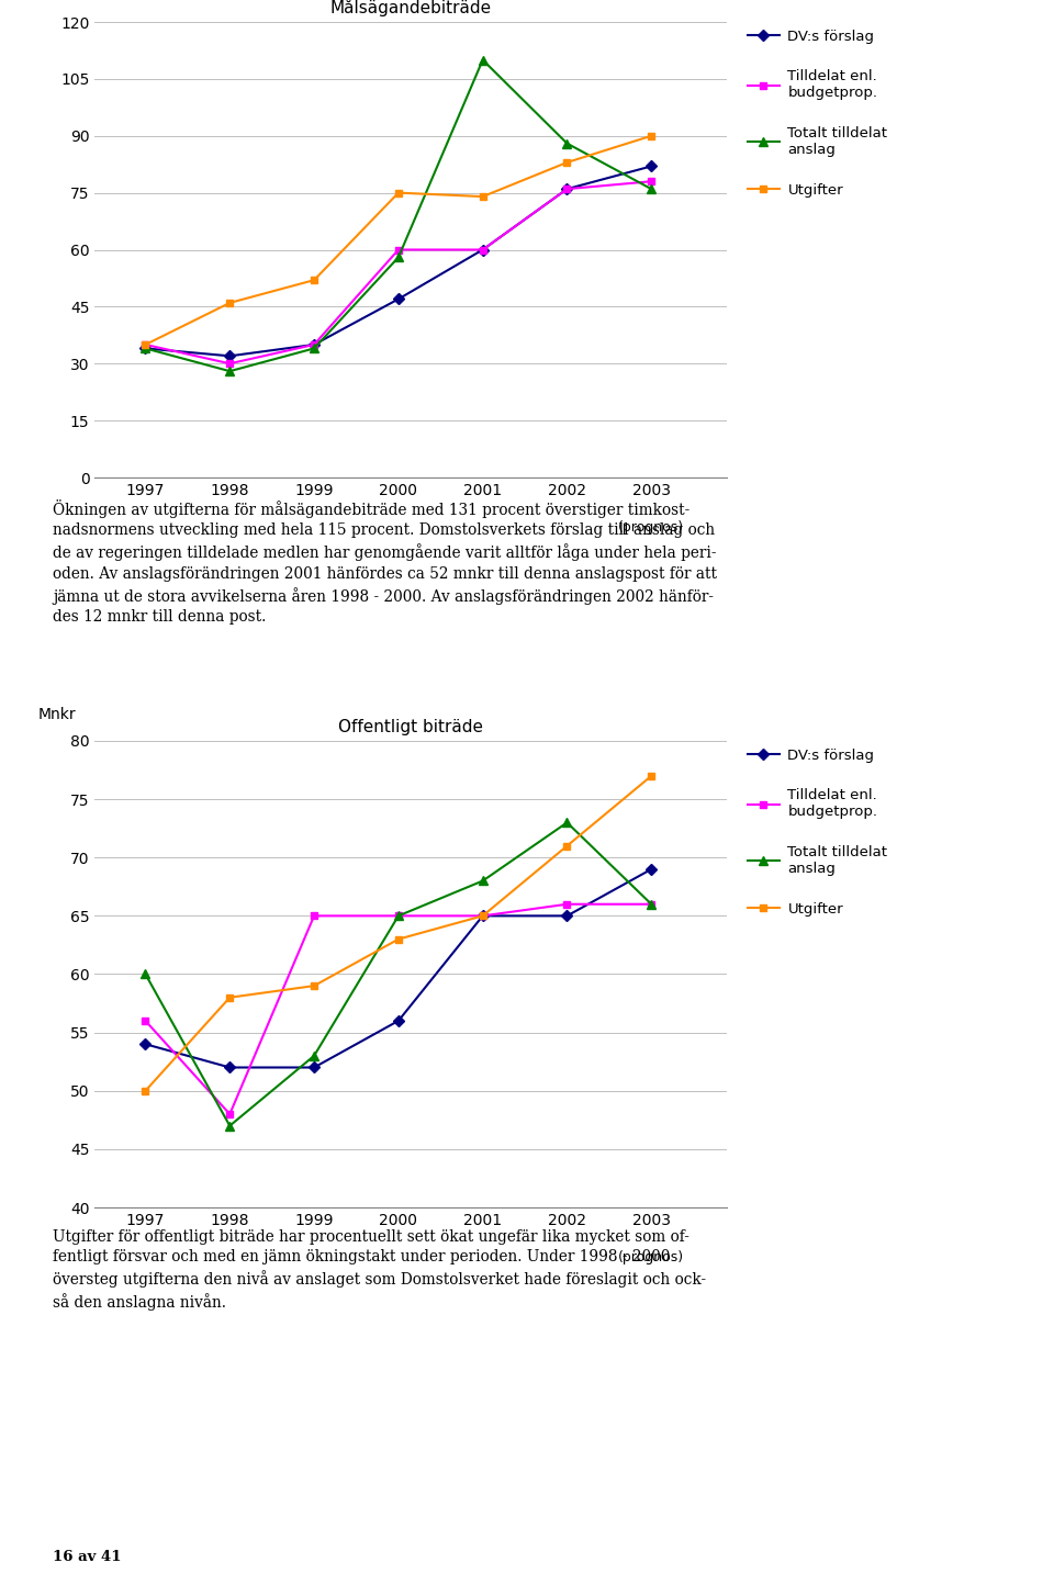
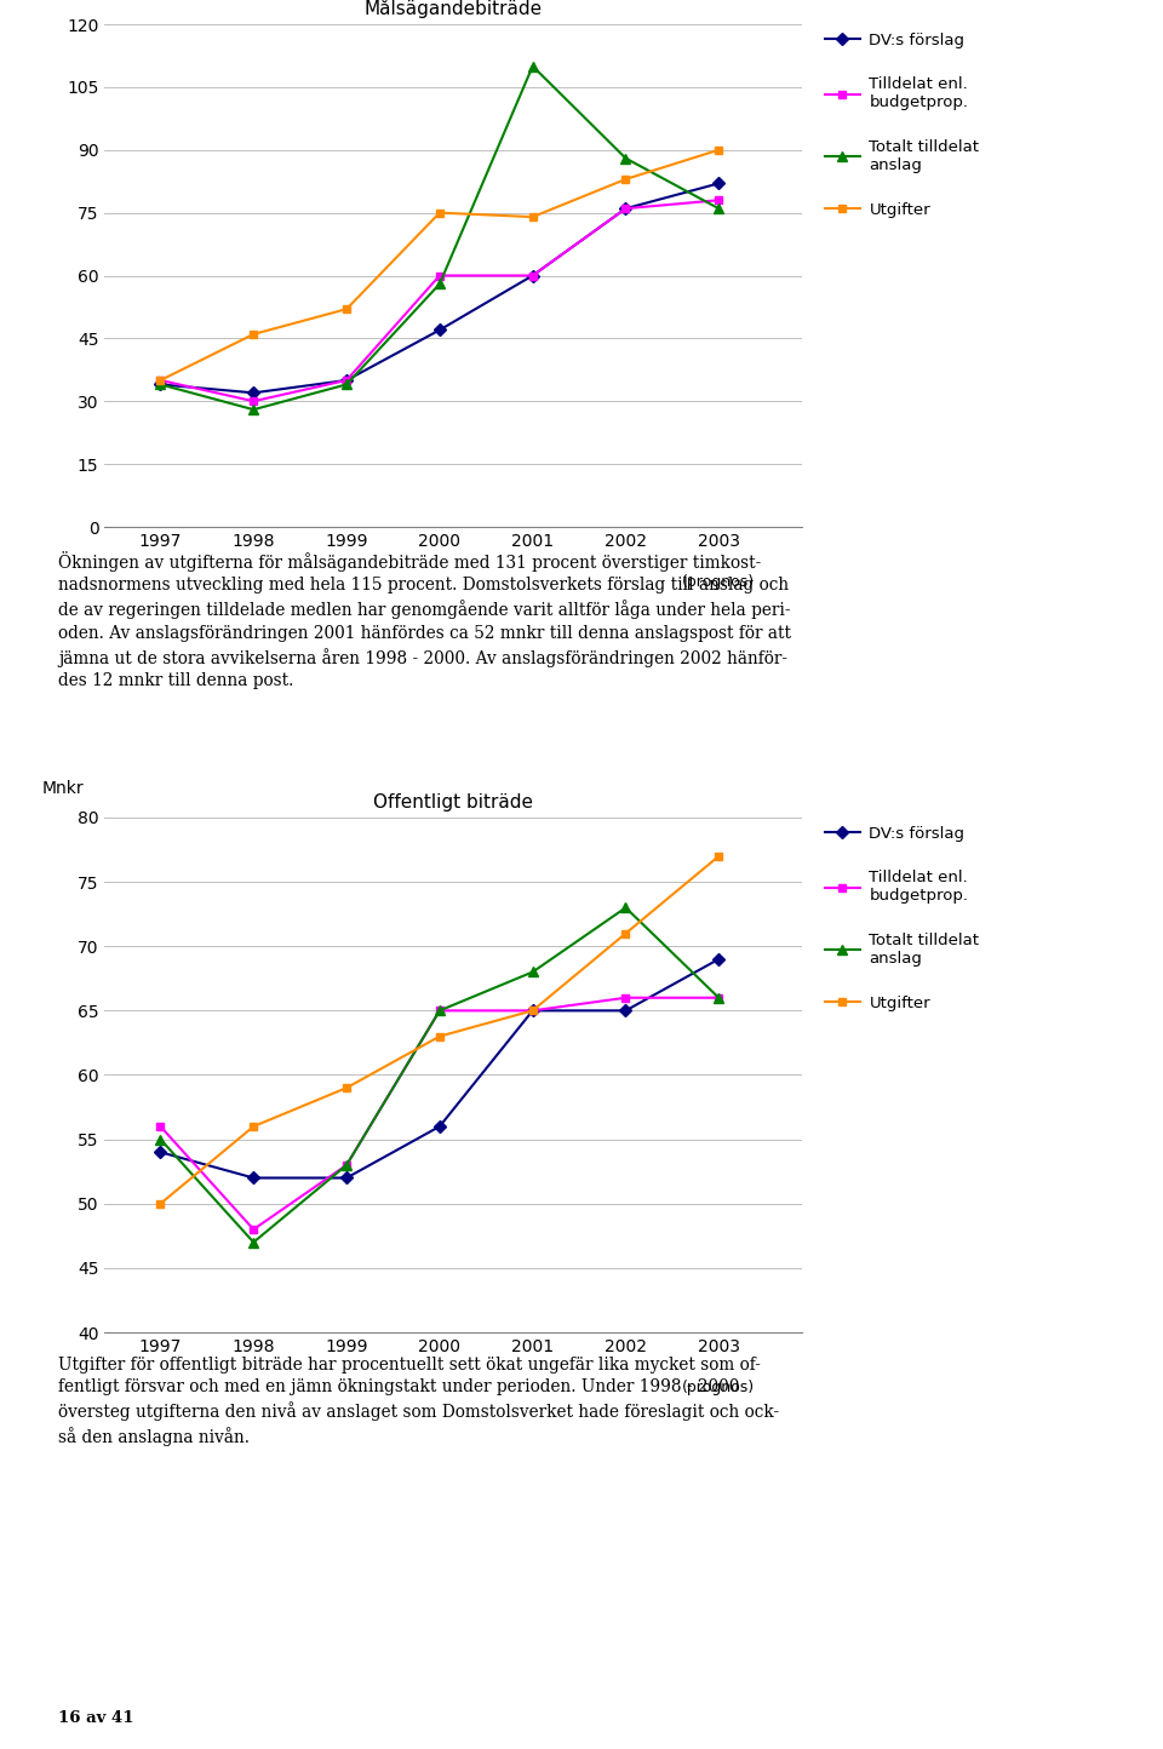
Offentligt biträde/Totalt tilldelat anslag/1997: 60 -> 55
Offentligt biträde/Utgifter/1998: 58 -> 56
Offentligt biträde/Tilldelat enl. budgetprop./1999: 65 -> 53
